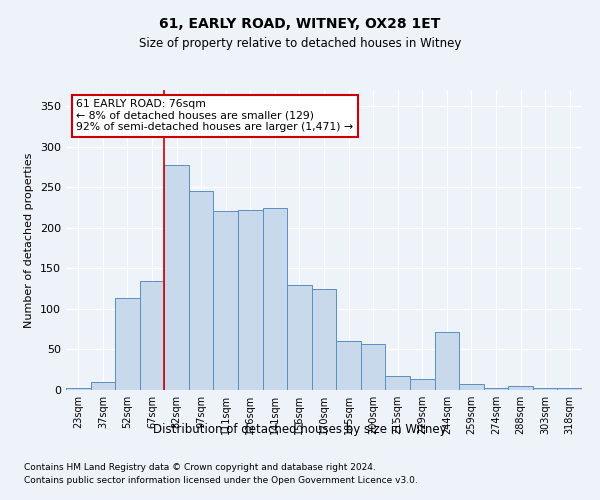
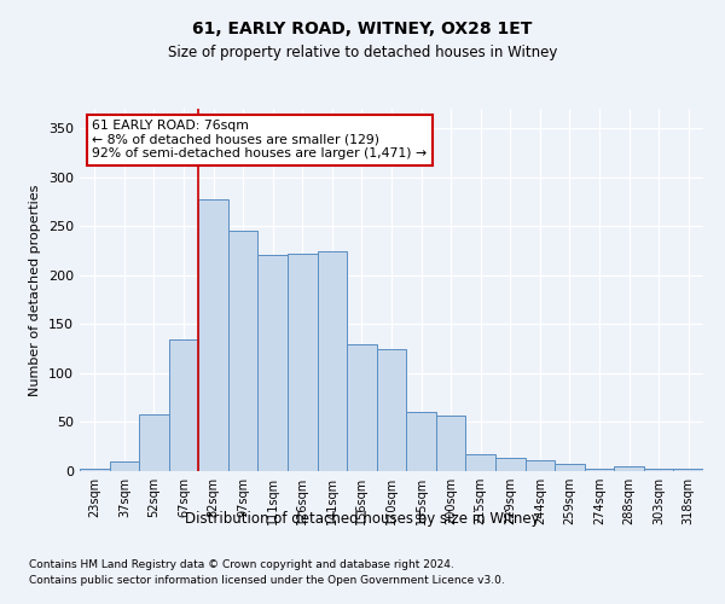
52sqm: 114 -> 58
244sqm: 72 -> 11
